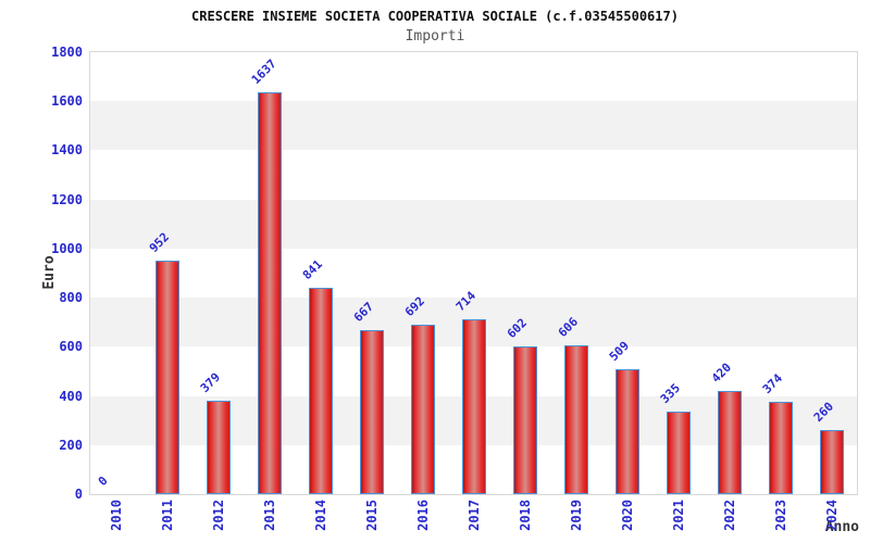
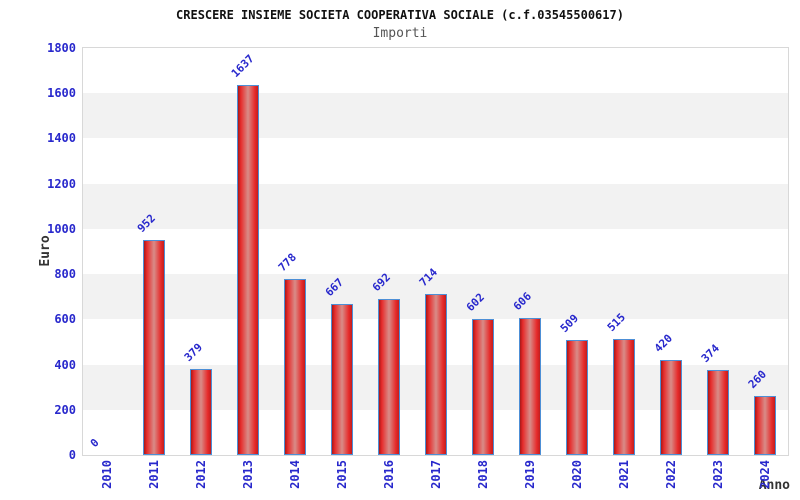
2014: 841 -> 778
2021: 335 -> 515
